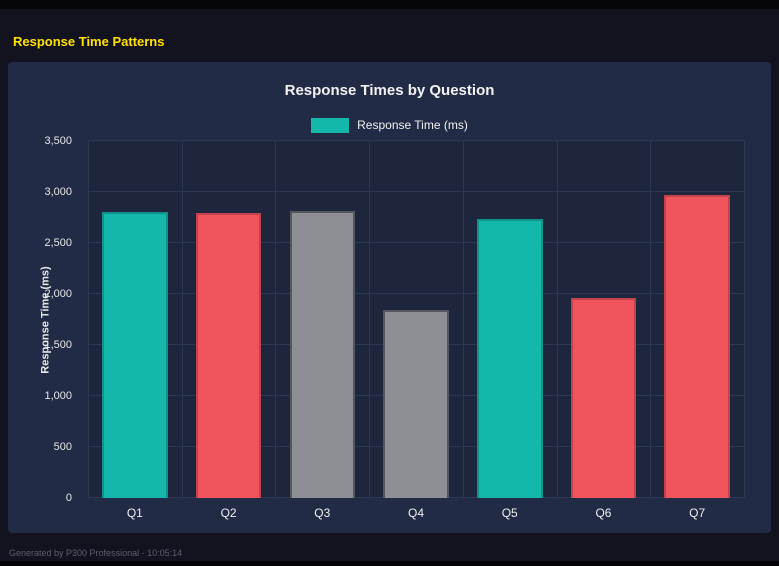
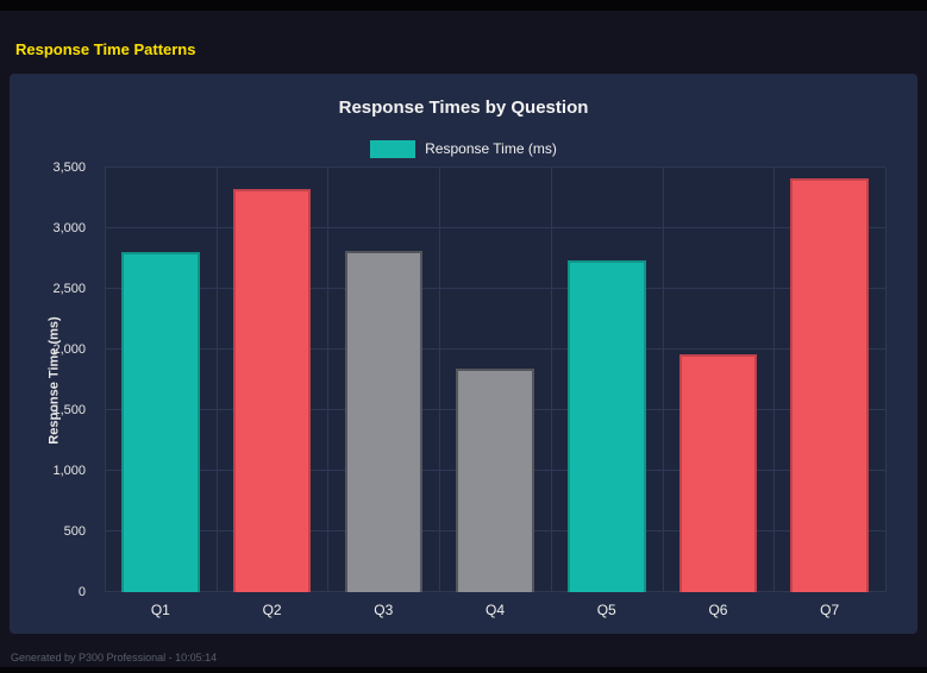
Q2: 2790 -> 3320
Q7: 2970 -> 3410
